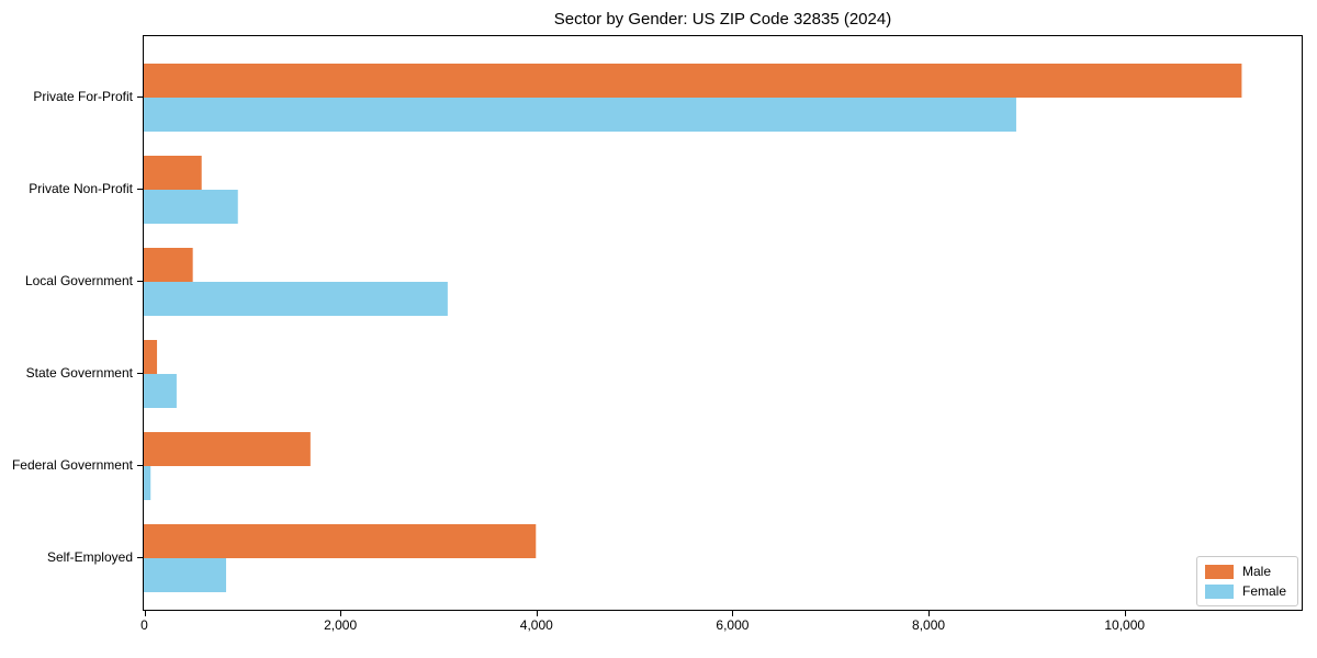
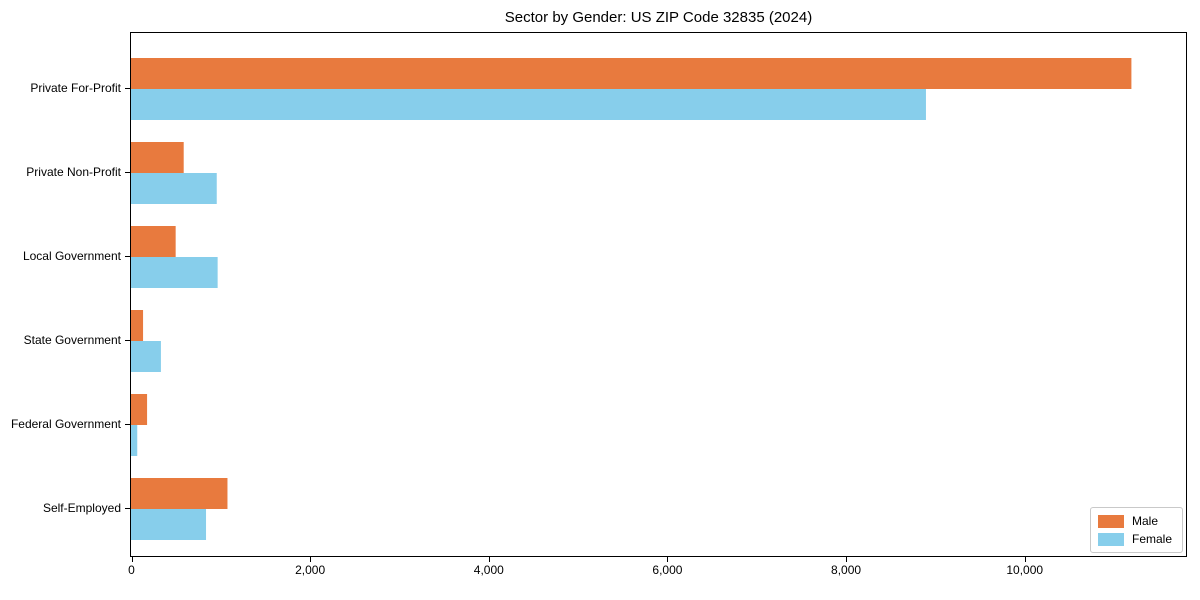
Female/Local Government: 3100 -> 1000
Male/Federal Government: 1700 -> 200
Male/Self-Employed: 4000 -> 1100
